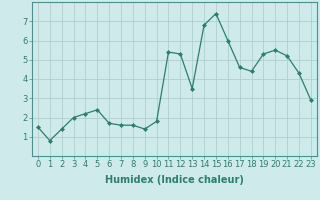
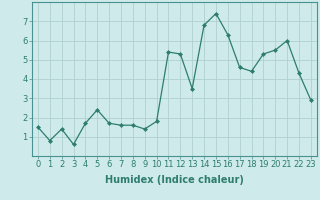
3: 2.0 -> 0.6
4: 2.2 -> 1.7
16: 6.0 -> 6.3
21: 5.2 -> 6.0
